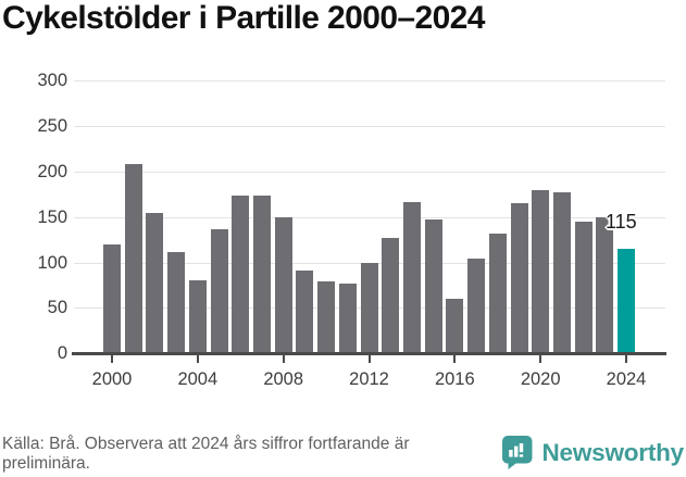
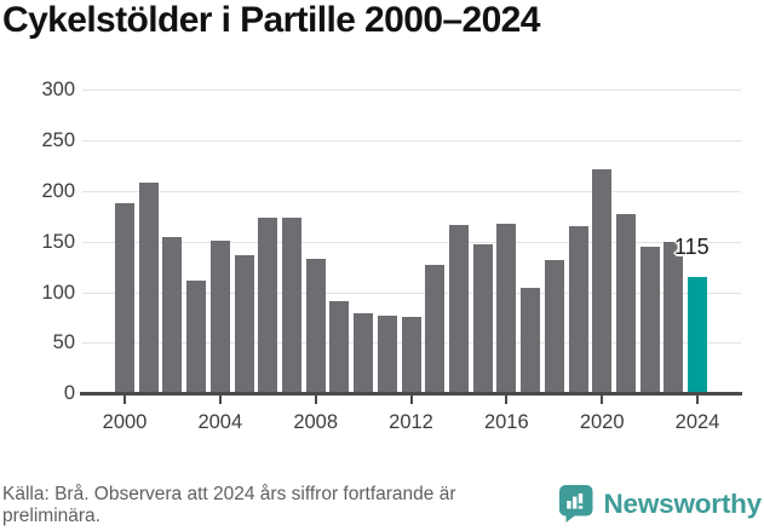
2000: 120 -> 190
2004: 80 -> 150
2008: 150 -> 130
2012: 100 -> 80
2016: 60 -> 170
2020: 180 -> 220
